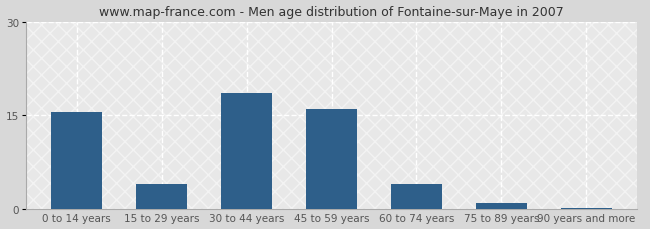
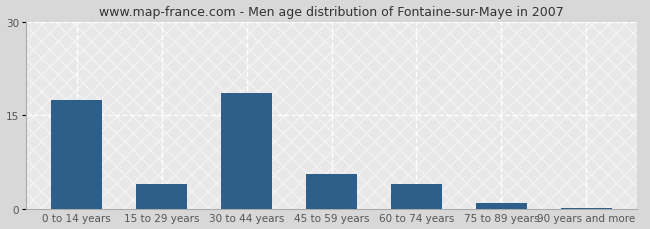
0 to 14 years: 15.5 -> 17.4
45 to 59 years: 16.0 -> 5.6
